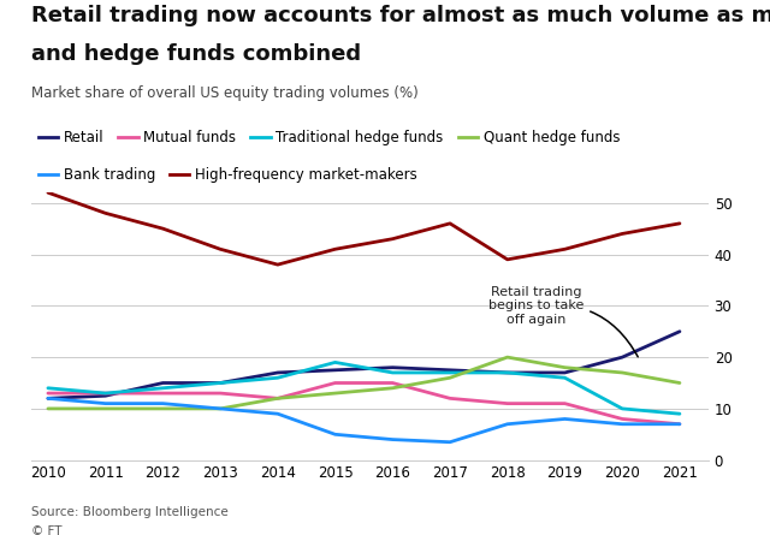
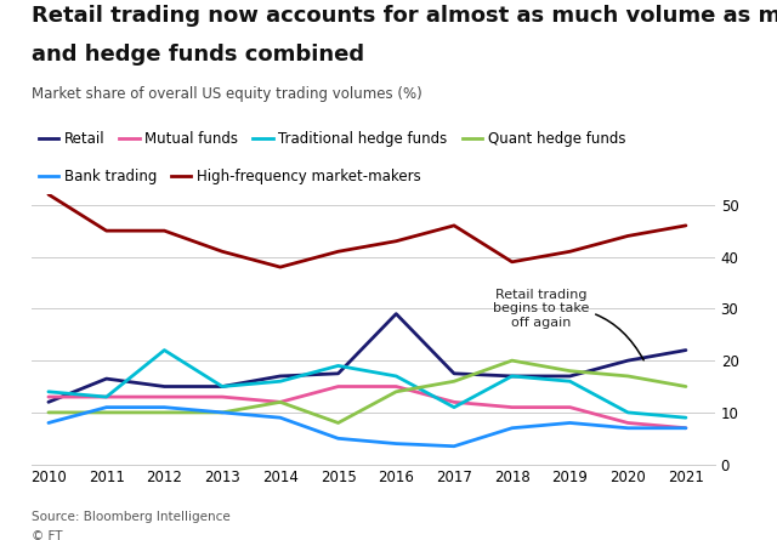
Bank trading/2010: 12.0 -> 8.0
Retail/2011: 12.5 -> 16.5
High-frequency market-makers/2011: 48 -> 45
Traditional hedge funds/2012: 14 -> 22
Quant hedge funds/2015: 13 -> 8
Retail/2016: 18.0 -> 29.0
Traditional hedge funds/2017: 17 -> 11
Retail/2021: 25.0 -> 22.0
